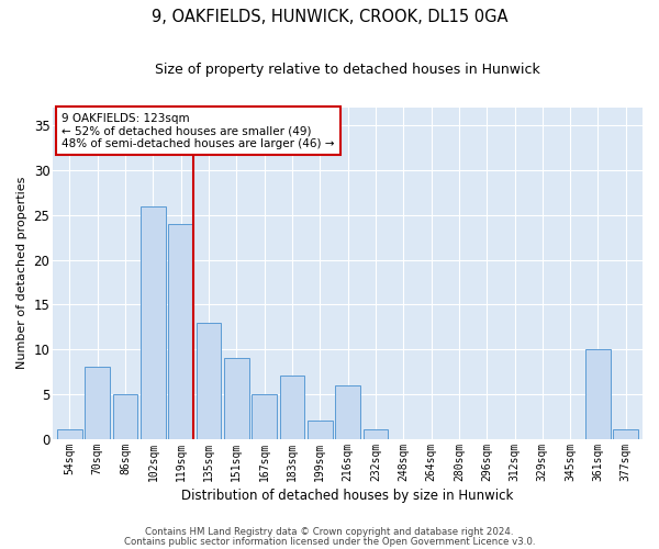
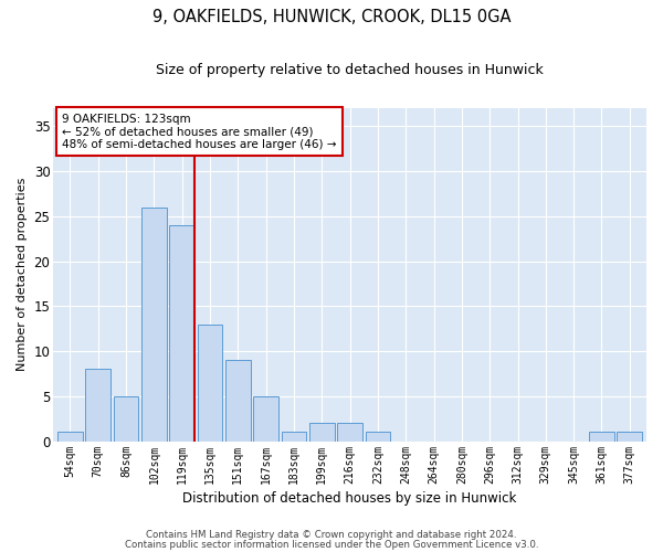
183sqm: 7 -> 1
216sqm: 6 -> 2
361sqm: 10 -> 1
